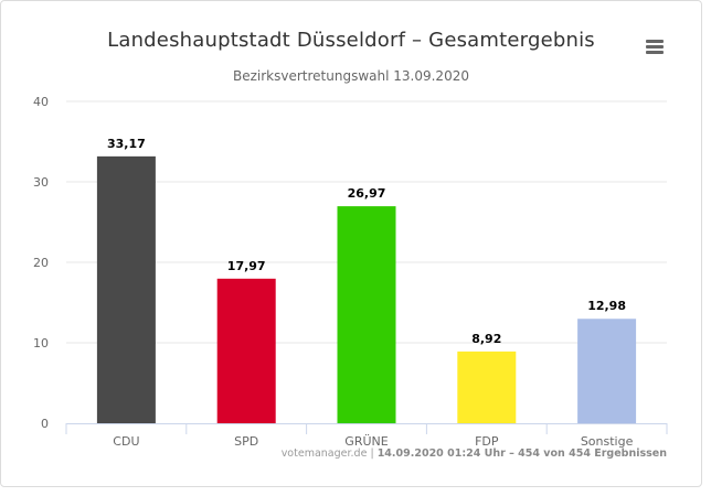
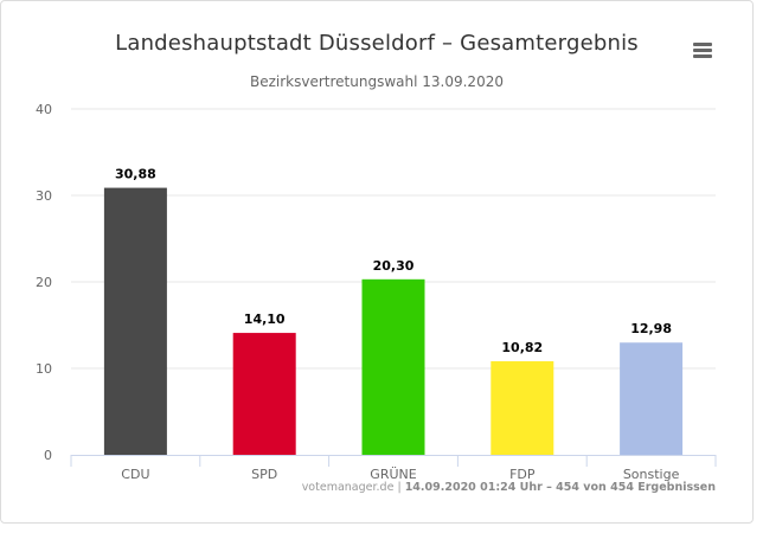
CDU: 33,17 -> 30,88
SPD: 17,97 -> 14,10
GRÜNE: 26,97 -> 20,30
FDP: 8,92 -> 10,82
